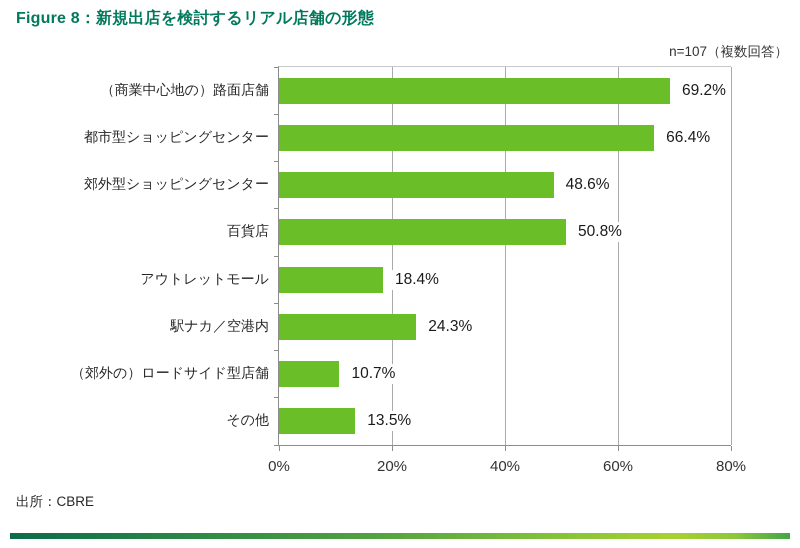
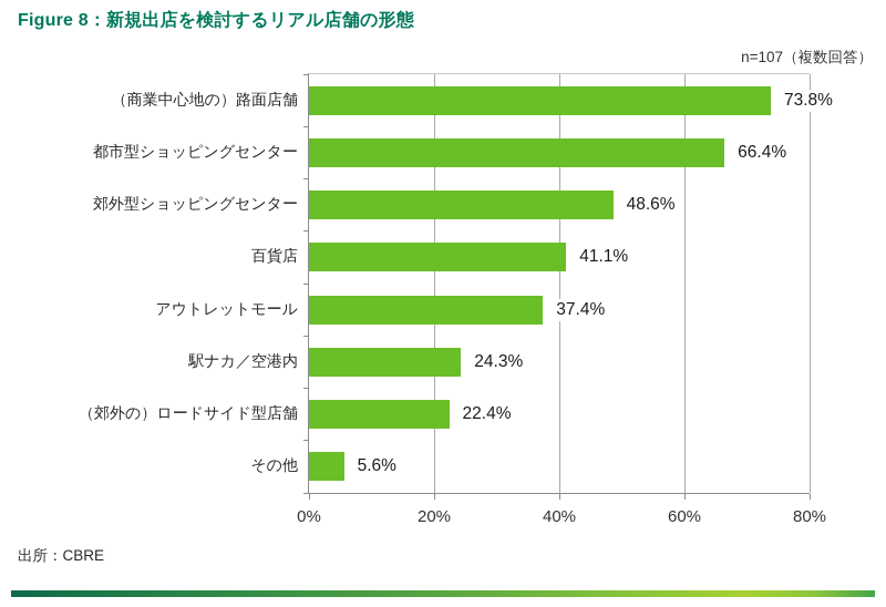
（商業中心地の）路面店舗: 69.2% -> 73.8%
百貨店: 50.8% -> 41.1%
アウトレットモール: 18.4% -> 37.4%
（郊外の）ロードサイド型店舗: 10.7% -> 22.4%
その他: 13.5% -> 5.6%
